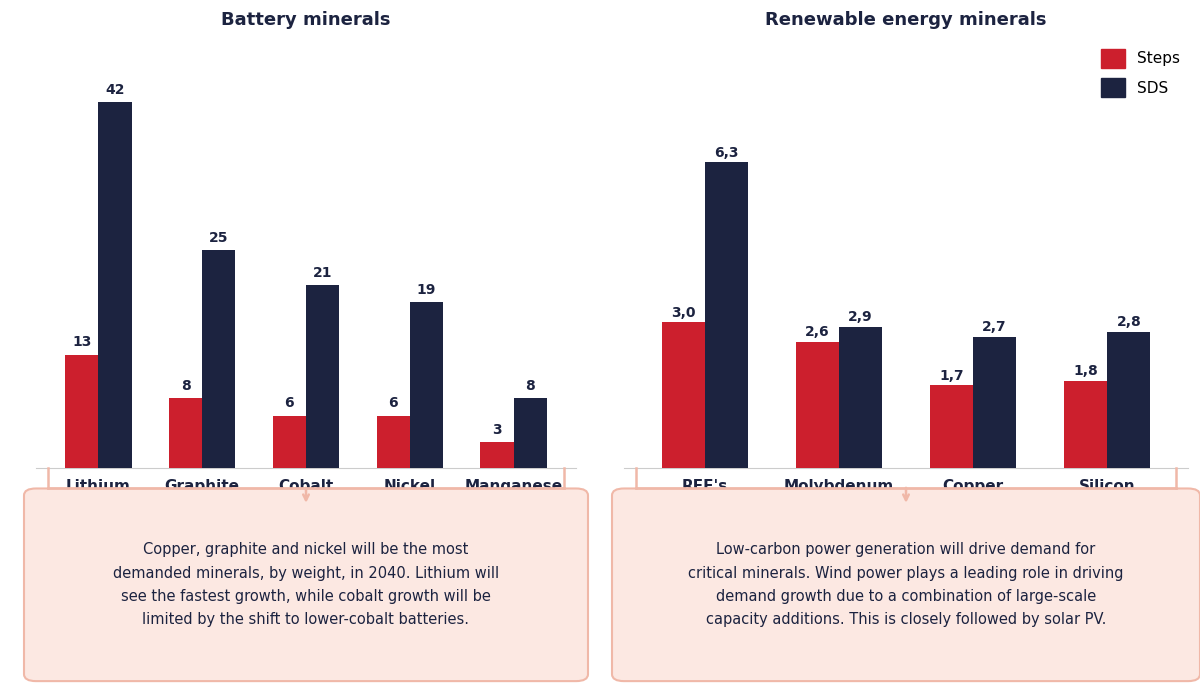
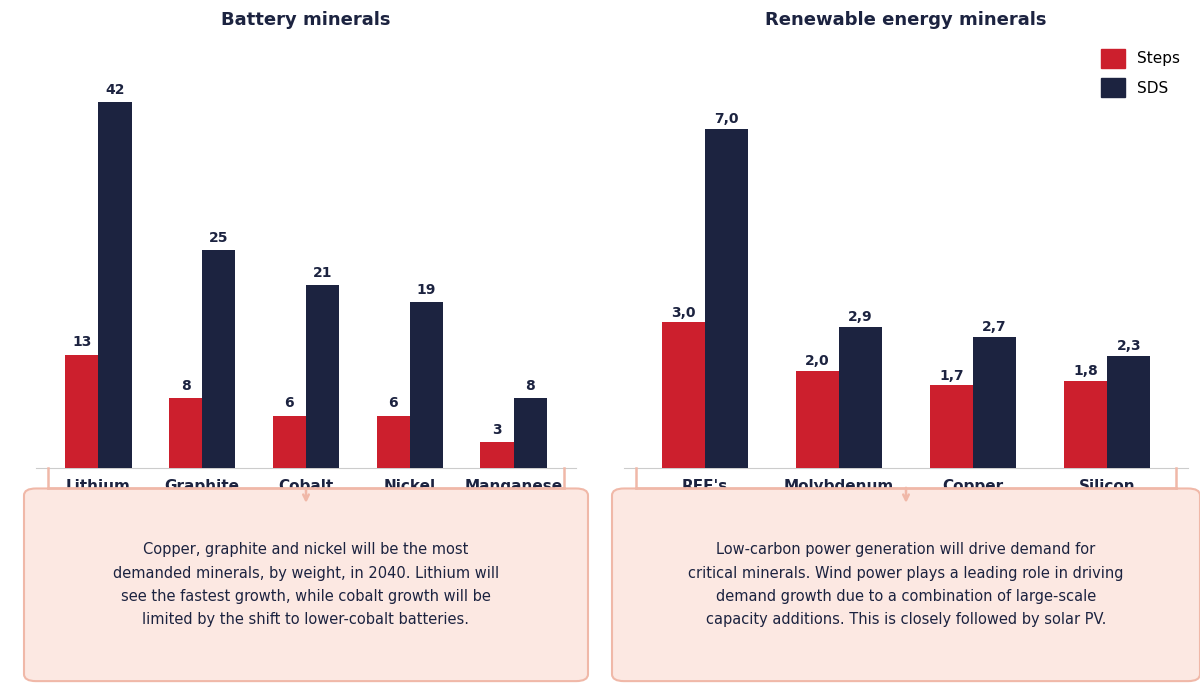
Renewable energy minerals/SDS/REE's: 6,3 -> 7,0
Renewable energy minerals/Steps/Molybdenum: 2,6 -> 2,0
Renewable energy minerals/SDS/Silicon: 2,8 -> 2,3
